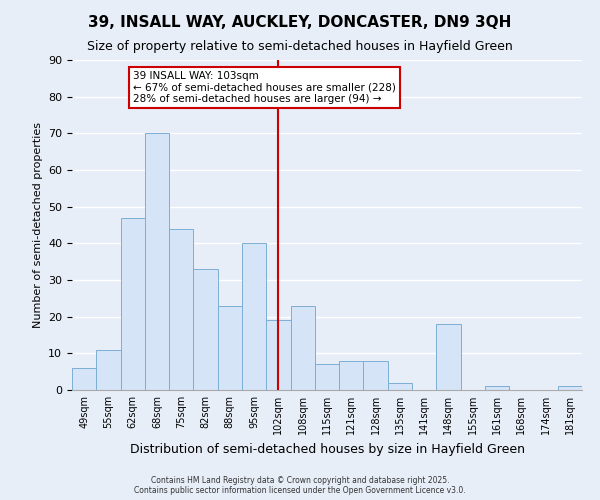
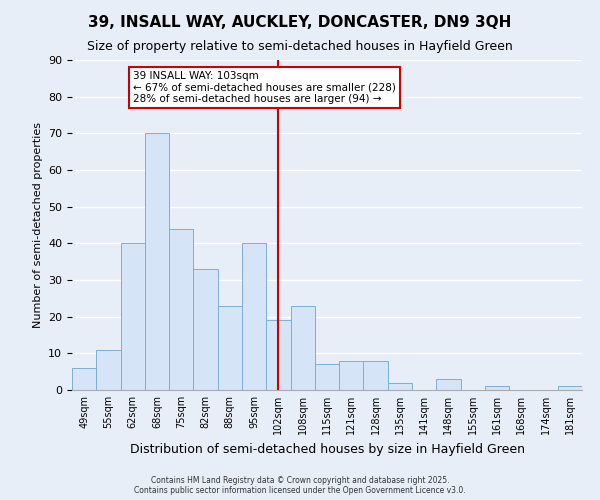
62sqm: 47 -> 40
148sqm: 18 -> 3
